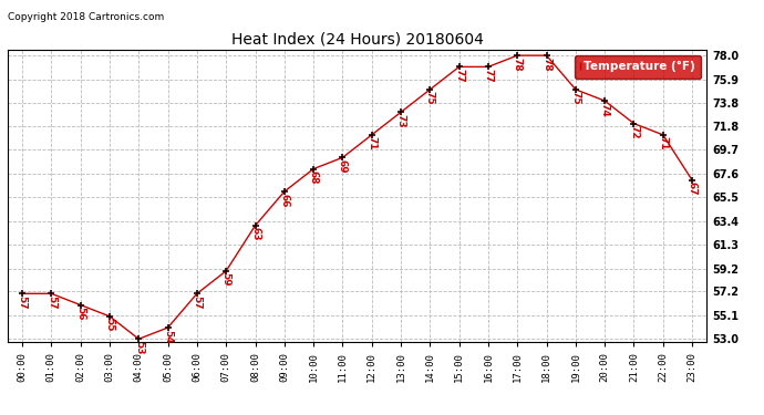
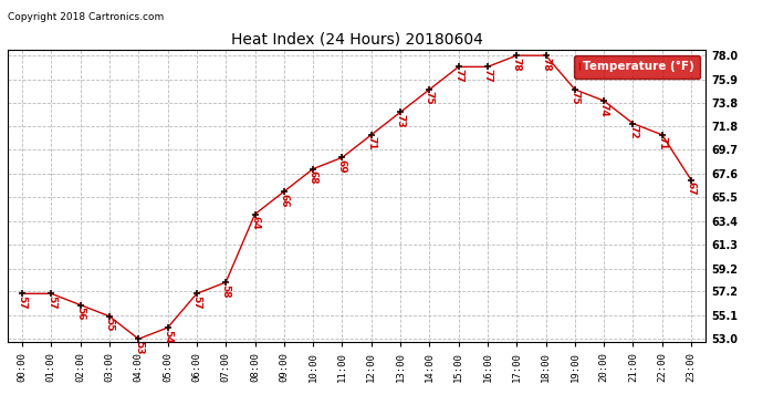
07:00: 59 -> 58
08:00: 63 -> 64
